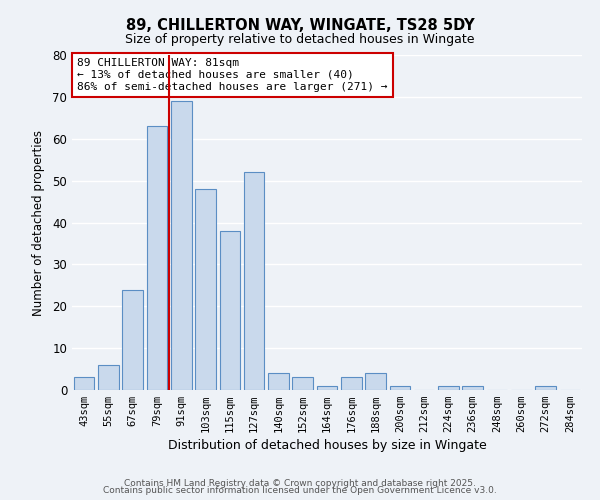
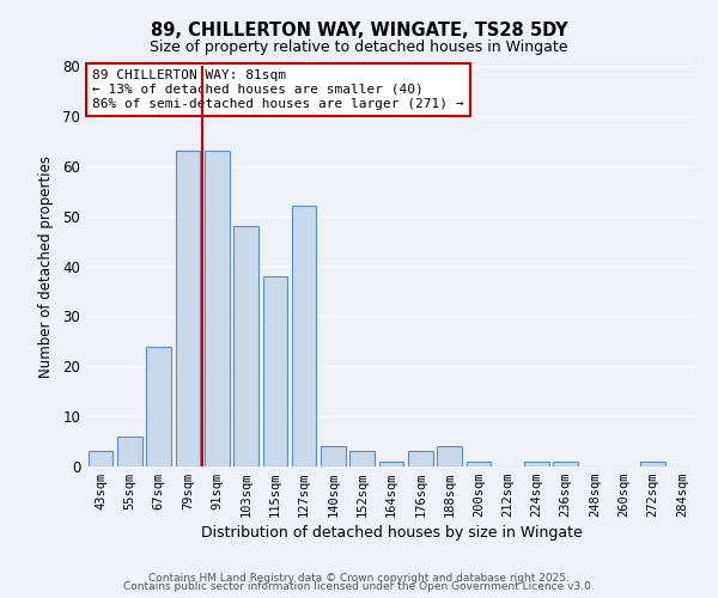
91sqm: 69 -> 63
